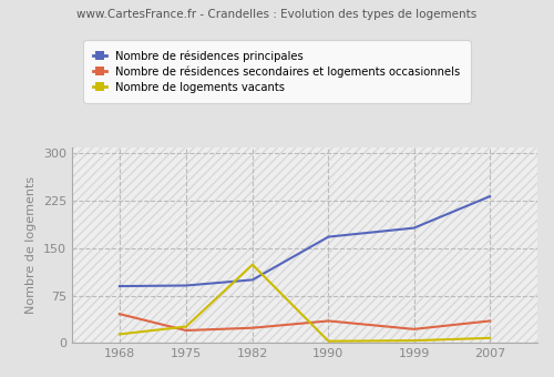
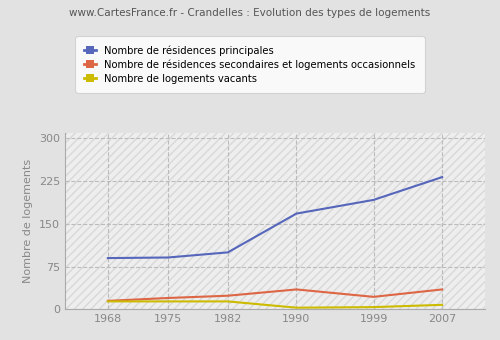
Nombre de résidences secondaires et logements occasionnels/1968: 46 -> 15
Nombre de logements vacants/1975: 26 -> 14
Nombre de logements vacants/1982: 124 -> 14
Nombre de résidences principales/1999: 182 -> 192
